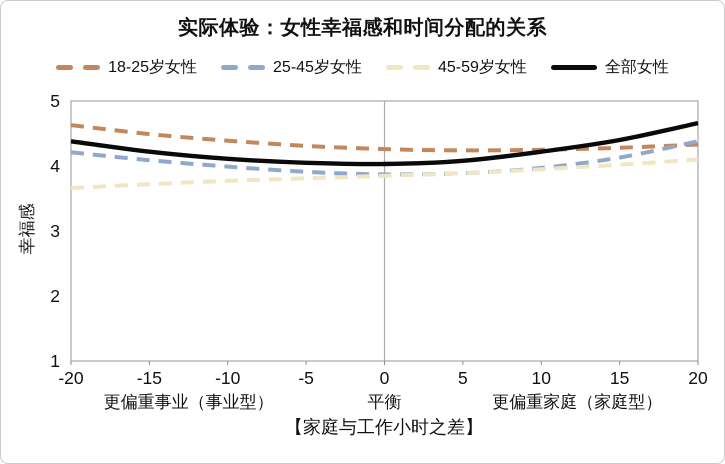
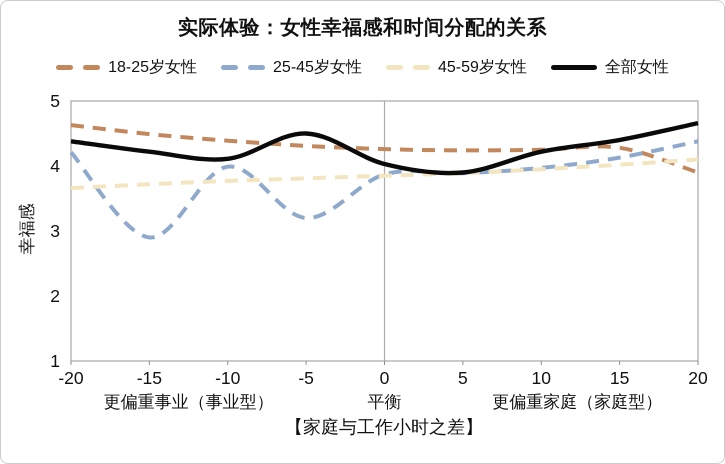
25-45岁女性/-15: 4.1 -> 2.9
25-45岁女性/-5: 3.9 -> 3.2
全部女性/-5: 4.0 -> 4.5
全部女性/5: 4.1 -> 3.9
18-25岁女性/20: 4.3 -> 3.9
